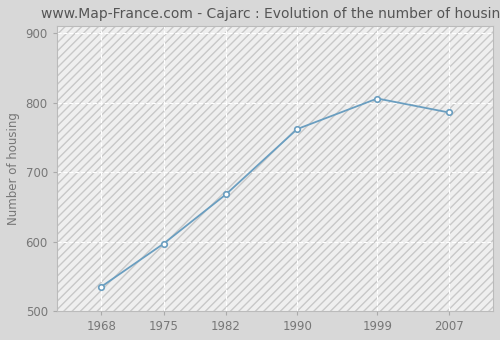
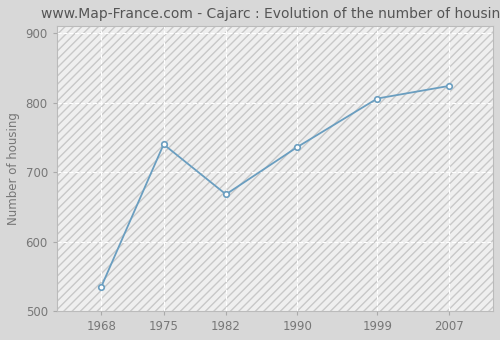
1975: 597 -> 740
1990: 762 -> 736
2007: 786 -> 824
